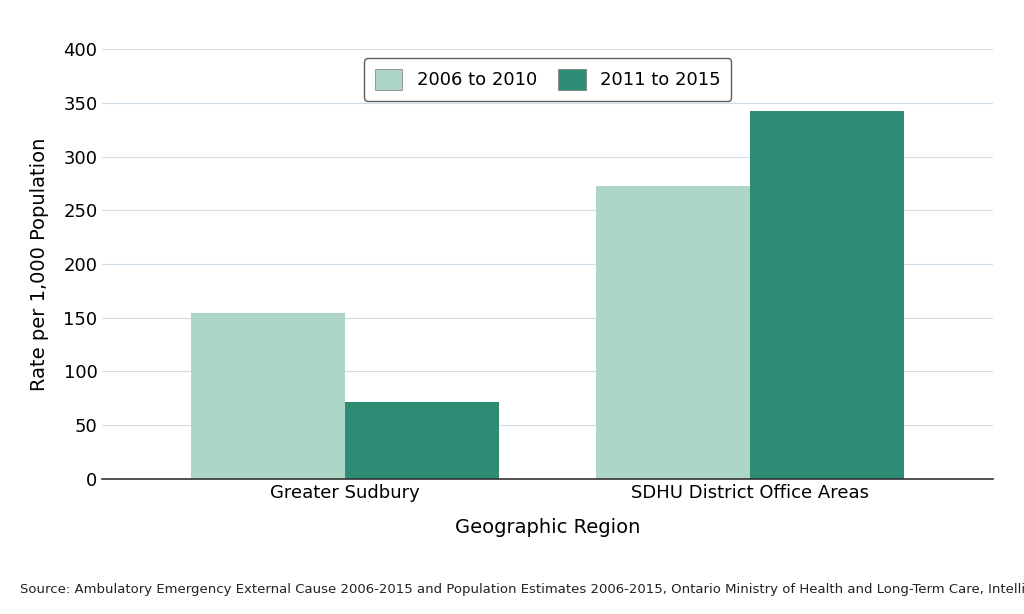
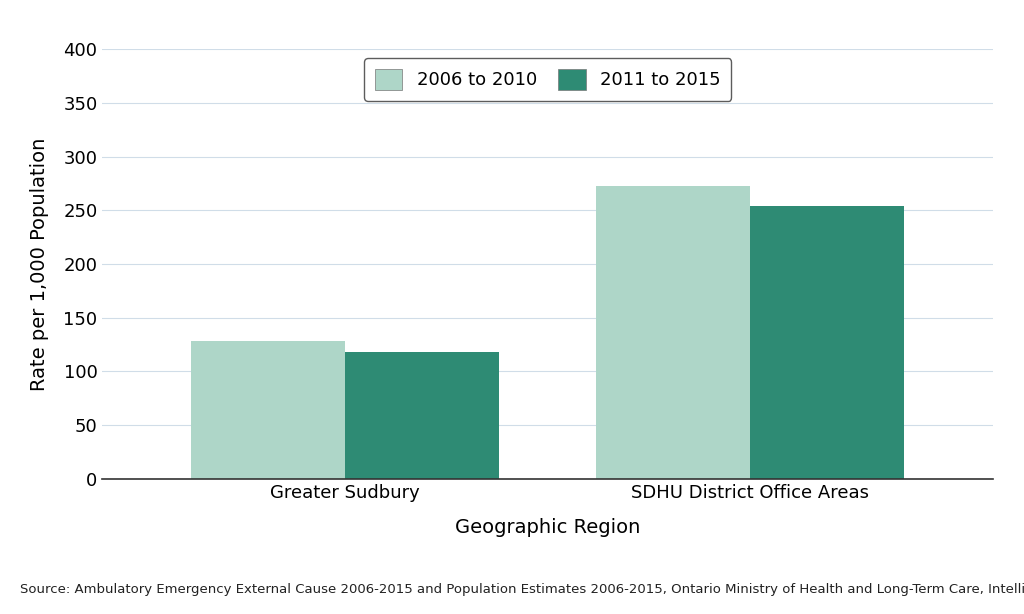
2006 to 2010/Greater Sudbury: 154 -> 128
2011 to 2015/Greater Sudbury: 72 -> 118
2011 to 2015/SDHU District Office Areas: 342 -> 254
